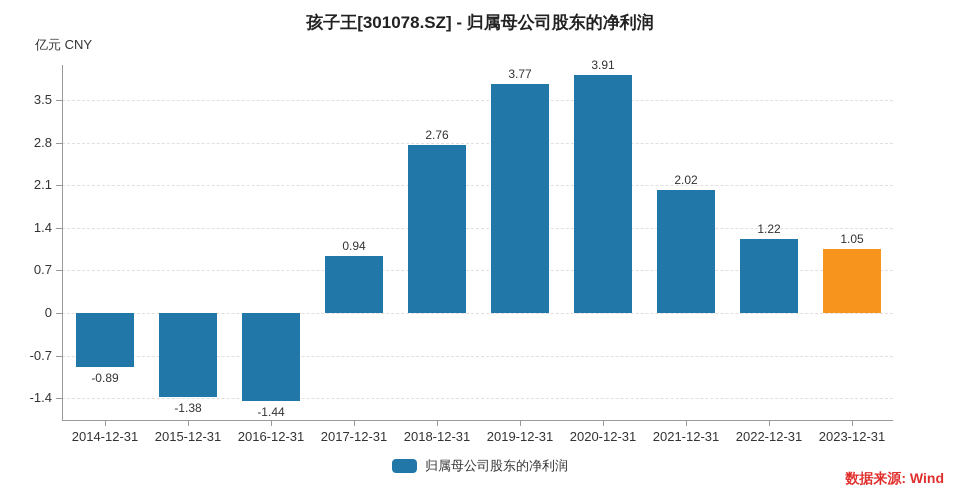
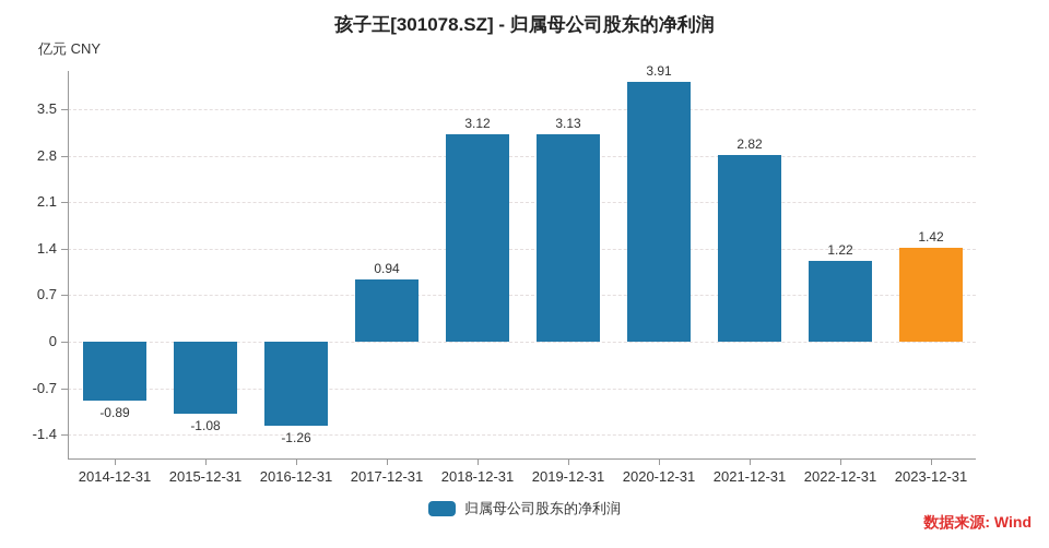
2015-12-31: -1.38 -> -1.08
2016-12-31: -1.44 -> -1.26
2018-12-31: 2.76 -> 3.12
2019-12-31: 3.77 -> 3.13
2021-12-31: 2.02 -> 2.82
2023-12-31: 1.05 -> 1.42
